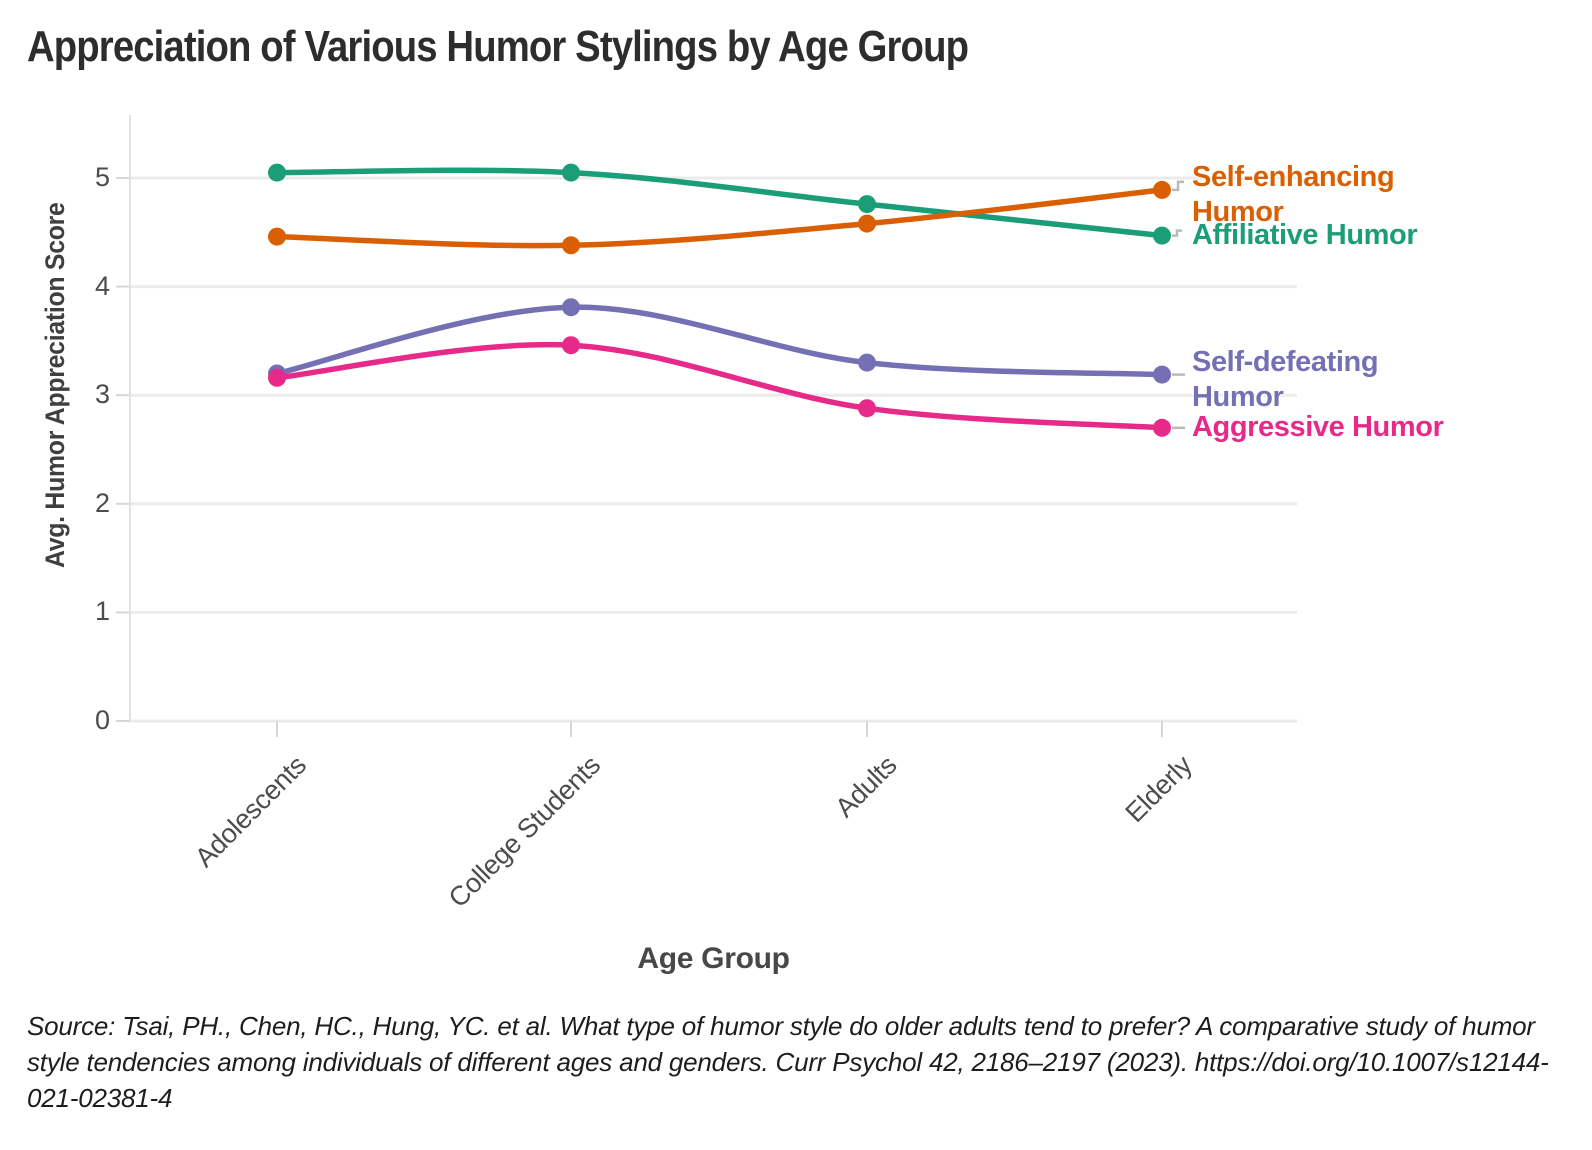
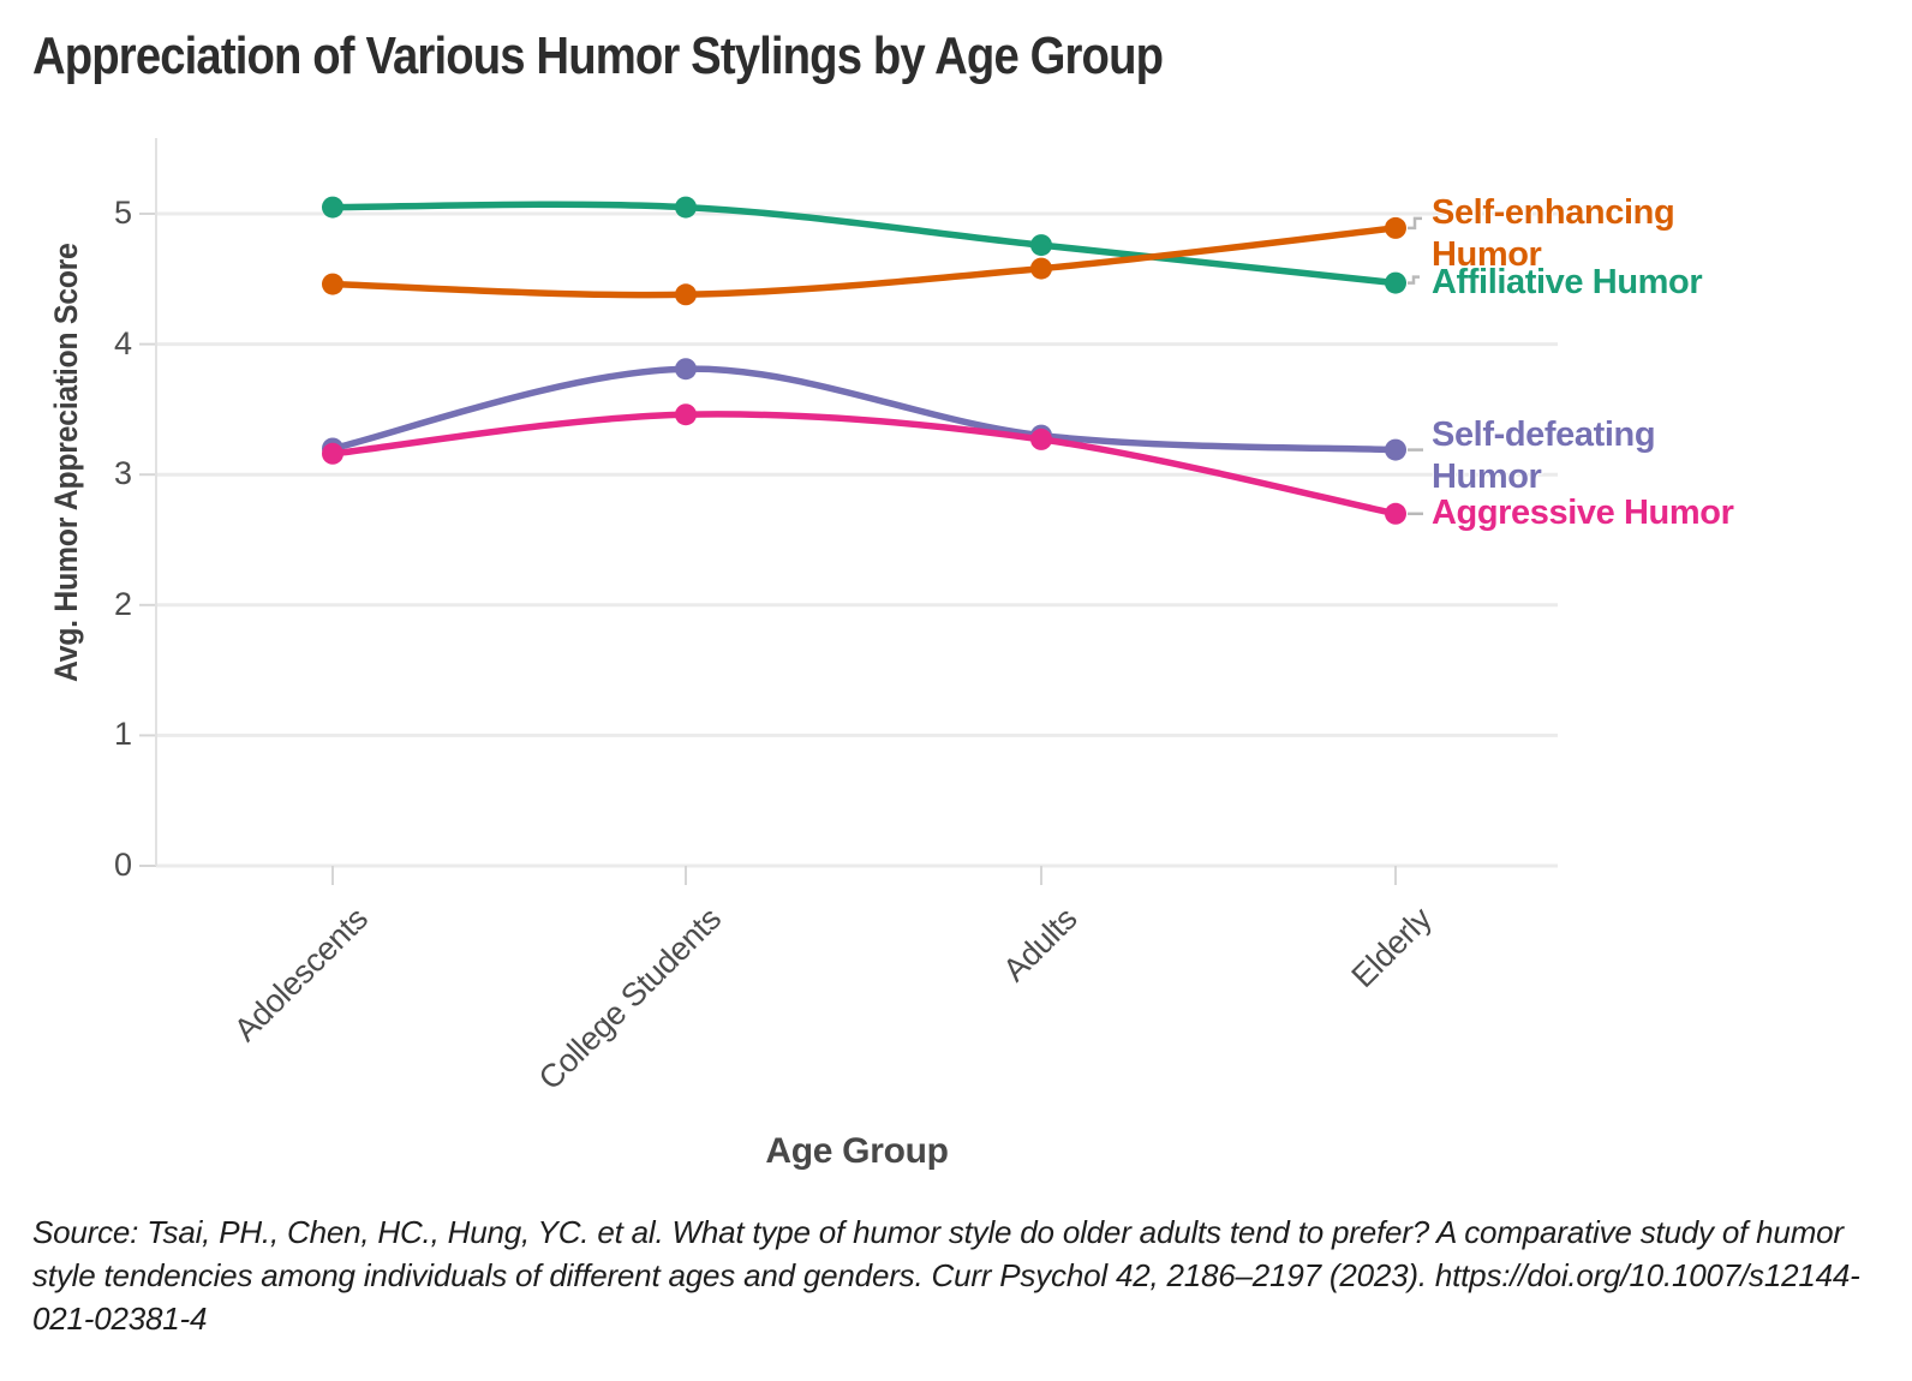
Aggressive Humor/Adults: 2.88 -> 3.27
